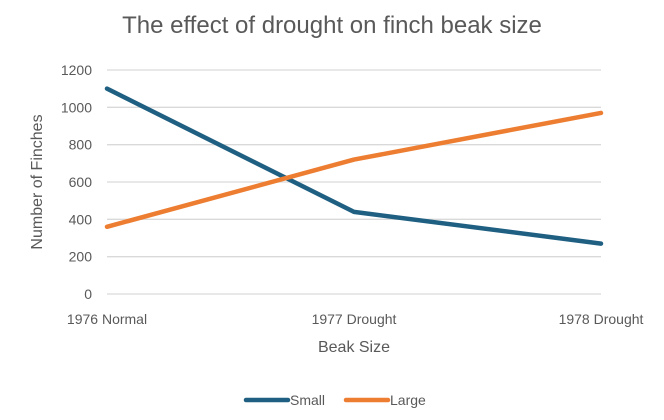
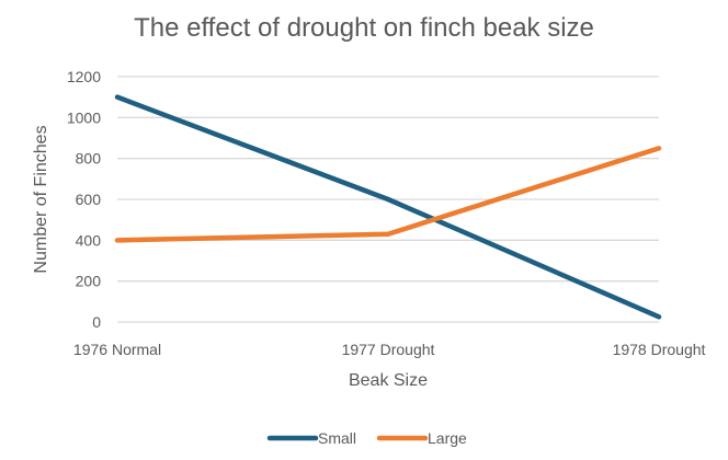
Large/1976 Normal: 360 -> 400
Small/1977 Drought: 440 -> 600
Large/1977 Drought: 720 -> 430
Small/1978 Drought: 270 -> 20
Large/1978 Drought: 970 -> 850
